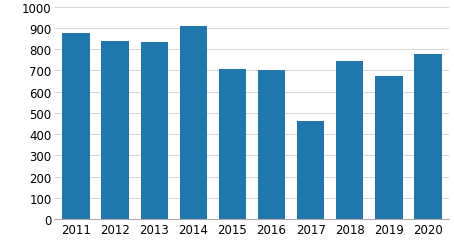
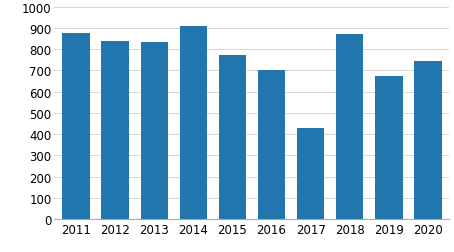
2015: 705 -> 770
2017: 462 -> 430
2018: 743 -> 870
2020: 775 -> 745
